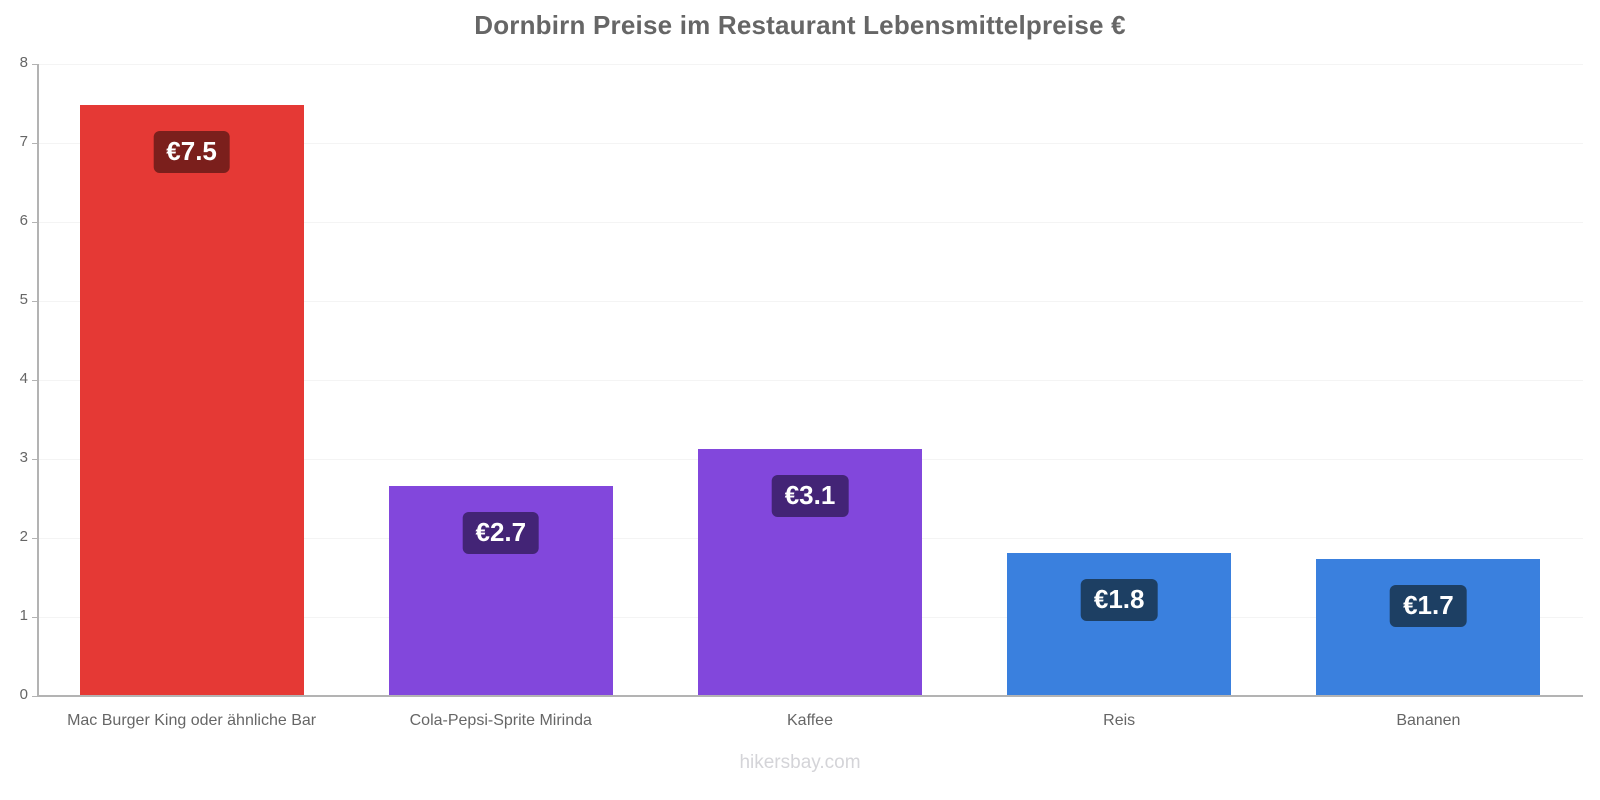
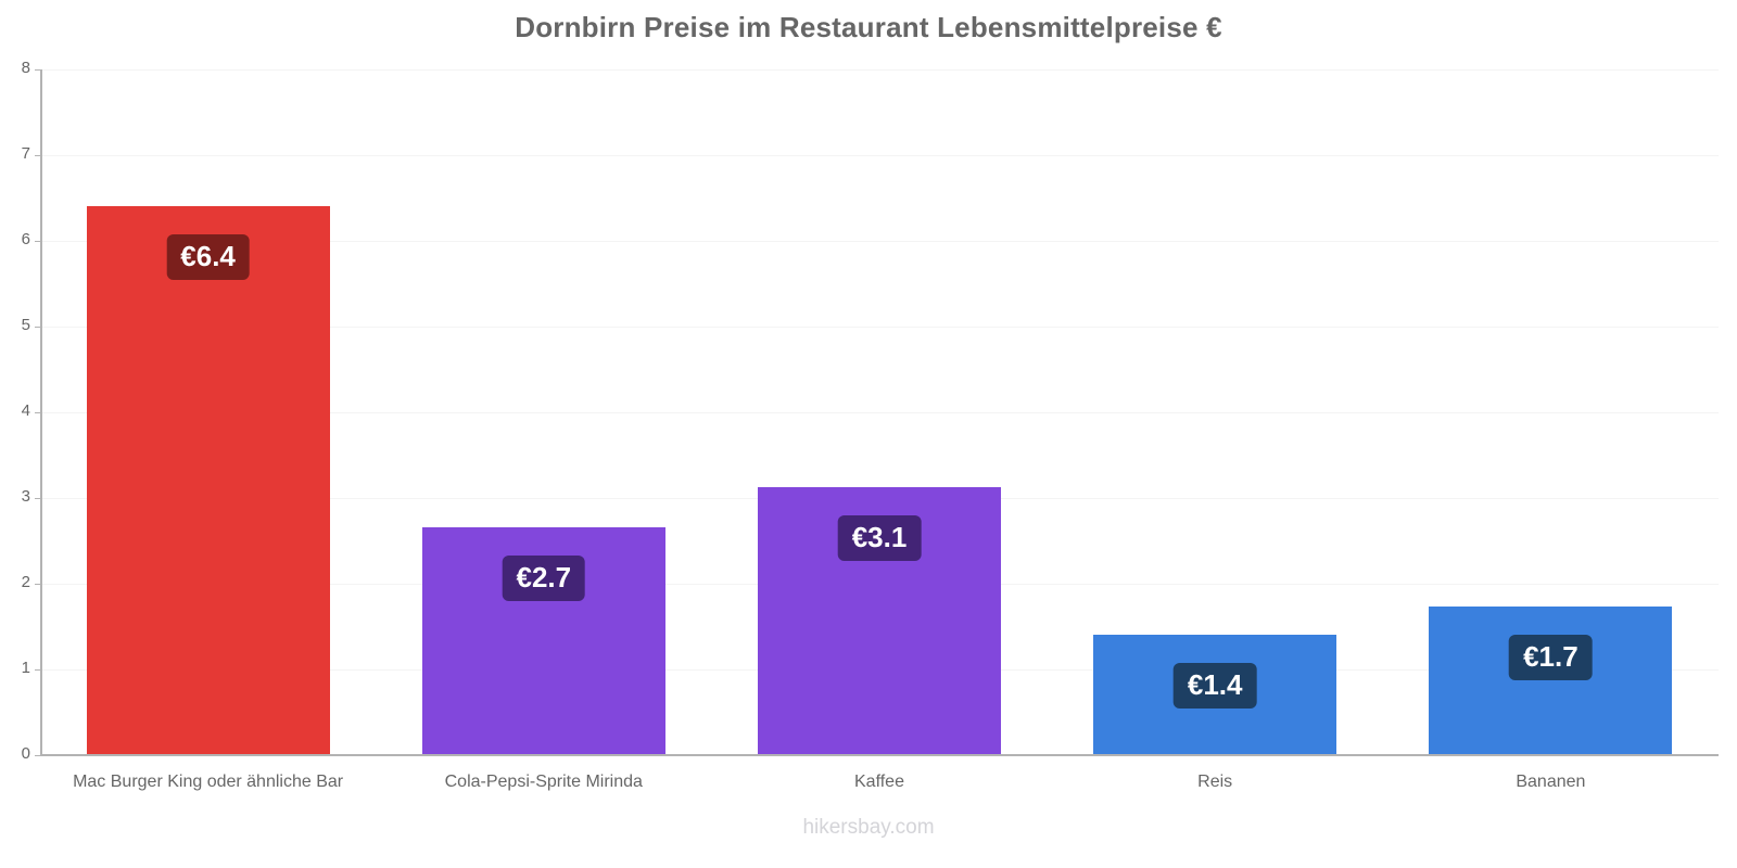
Mac Burger King oder ähnliche Bar: €7.5 -> €6.4
Reis: €1.8 -> €1.4
